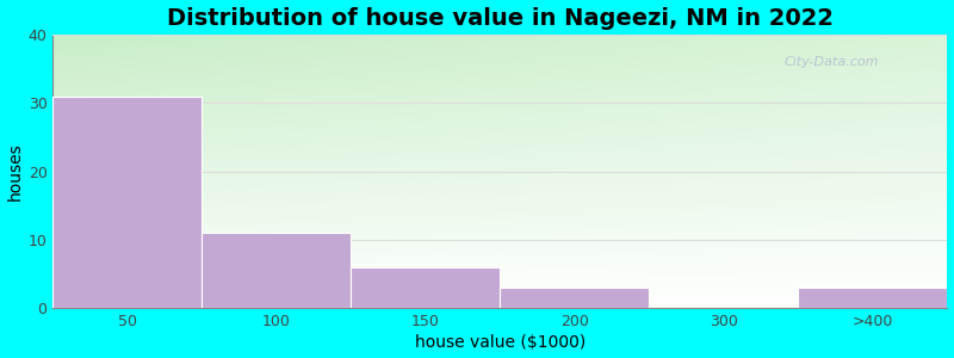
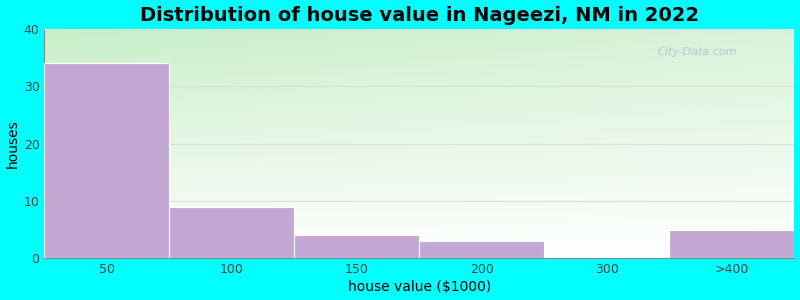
50: 31 -> 34
100: 11 -> 9
150: 6 -> 4
>400: 3 -> 5
